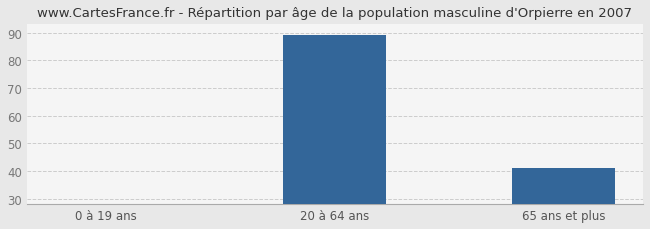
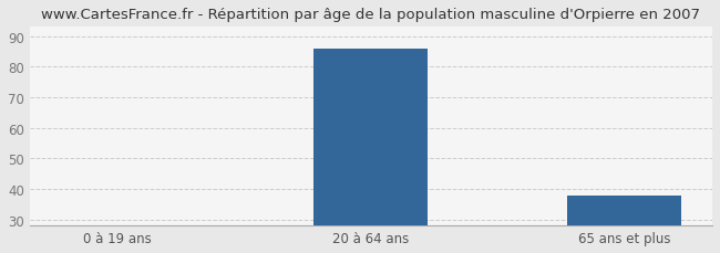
20 à 64 ans: 89 -> 86
65 ans et plus: 41 -> 38
